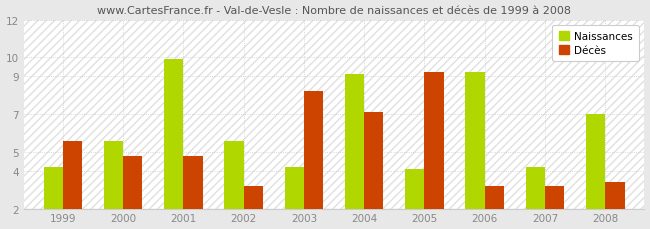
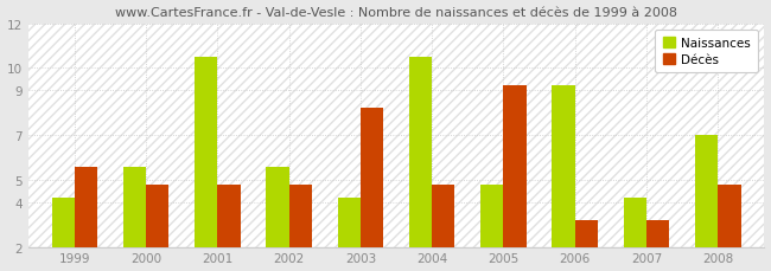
Naissances/2001: 9.9 -> 10.5
Décès/2002: 3.2 -> 4.8
Naissances/2004: 9.1 -> 10.5
Décès/2004: 7.1 -> 4.8
Naissances/2005: 4.1 -> 4.8
Décès/2008: 3.4 -> 4.8
